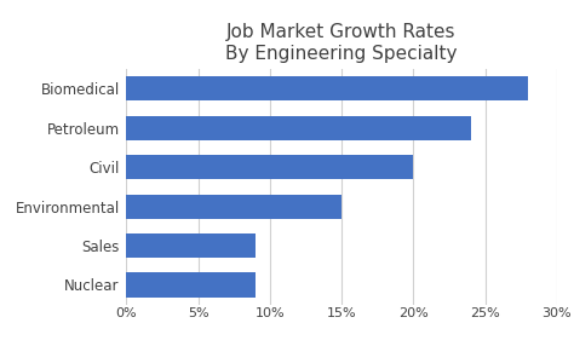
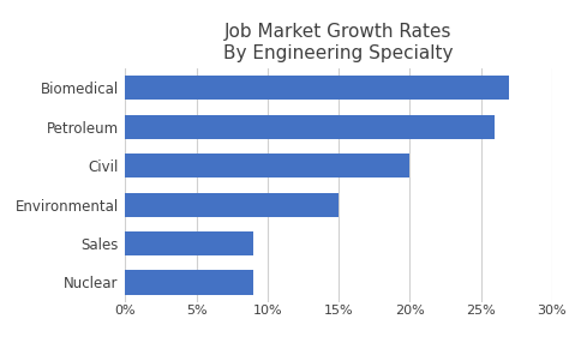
Biomedical: 28% -> 27%
Petroleum: 24% -> 26%
